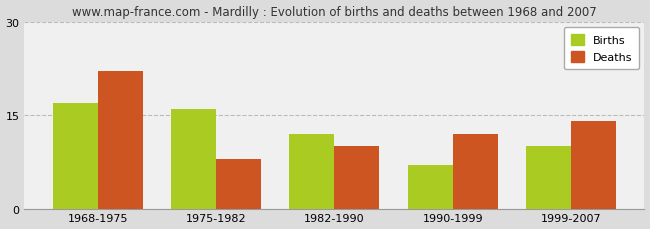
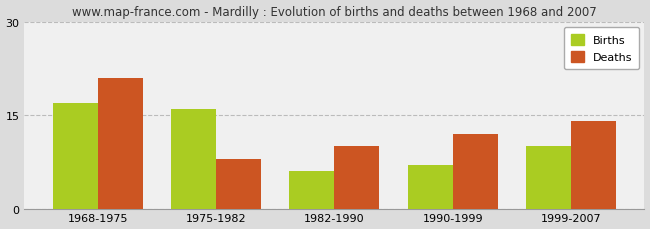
Deaths/1968-1975: 22 -> 21
Births/1982-1990: 12 -> 6
